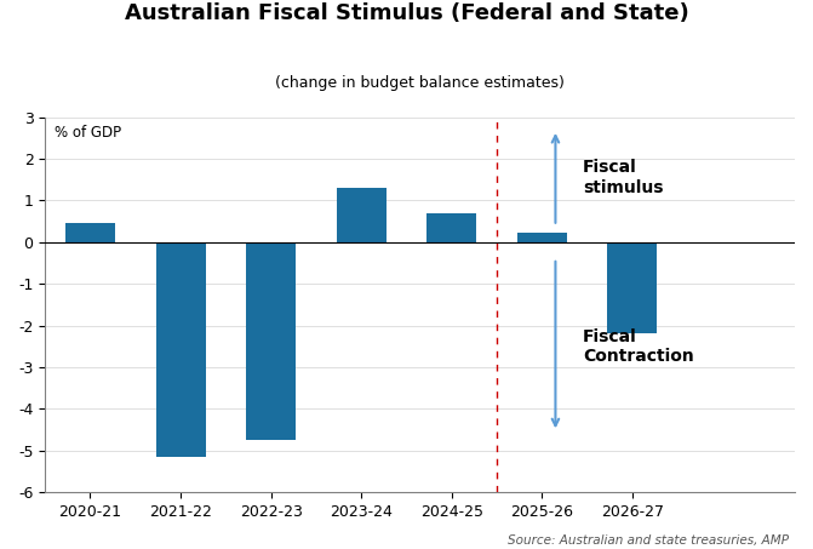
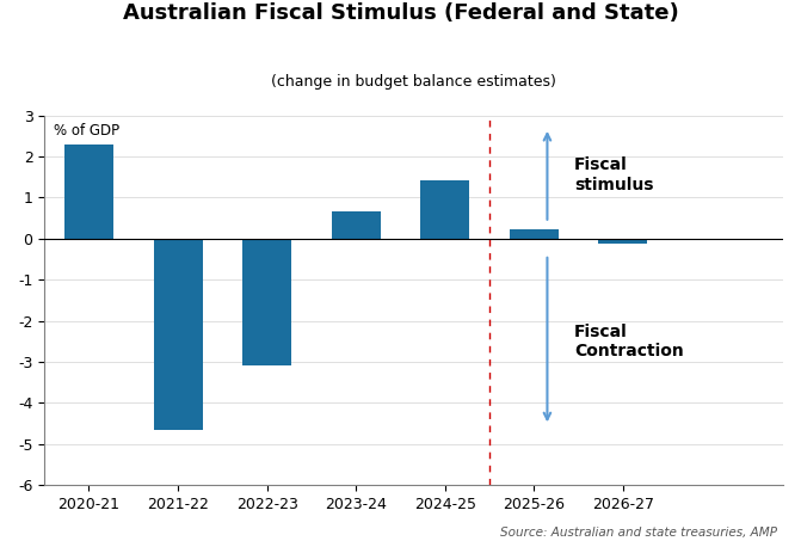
2020-21: 0.45 -> 2.30
2021-22: -5.15 -> -4.65
2022-23: -4.75 -> -3.10
2023-24: 1.30 -> 0.67
2024-25: 0.70 -> 1.42
2026-27: -2.20 -> -0.13
